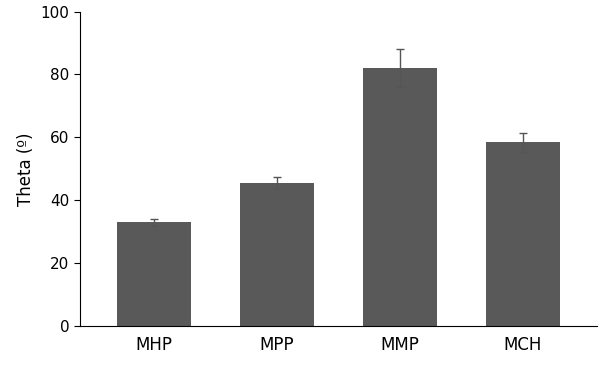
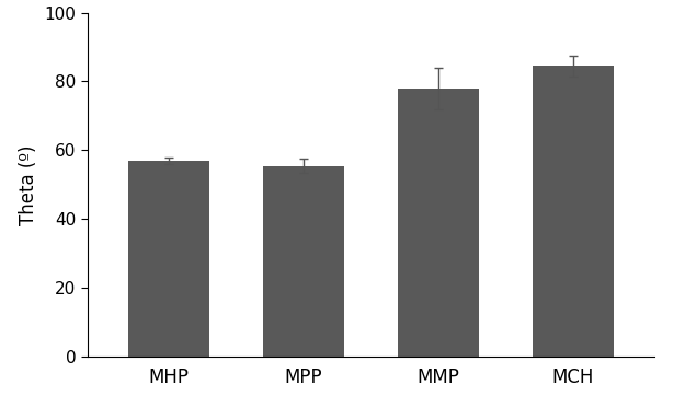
MHP: 33.0 -> 57.0
MPP: 45.5 -> 55.5
MMP: 82.0 -> 78.0
MCH: 58.5 -> 84.5
